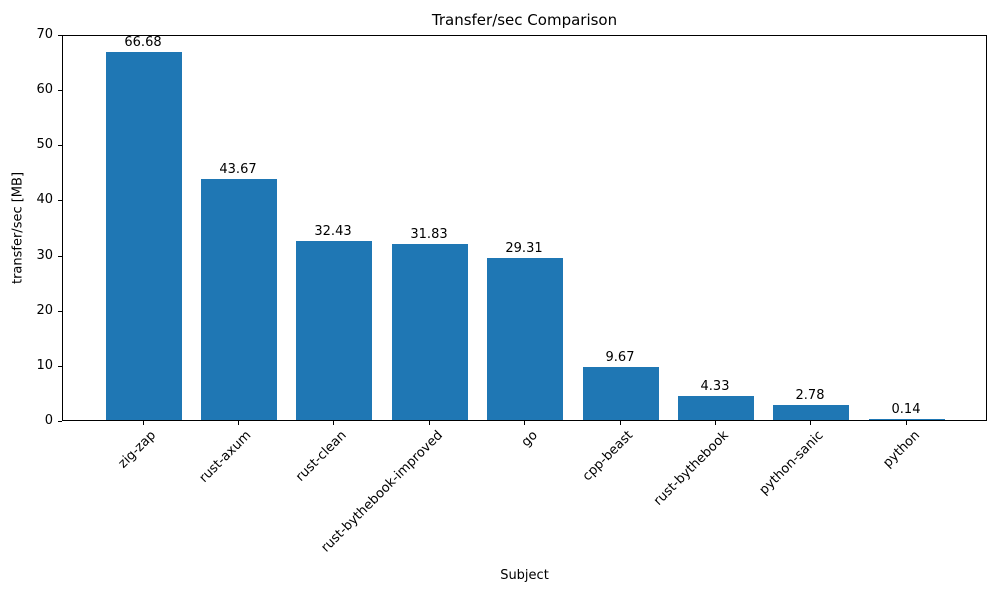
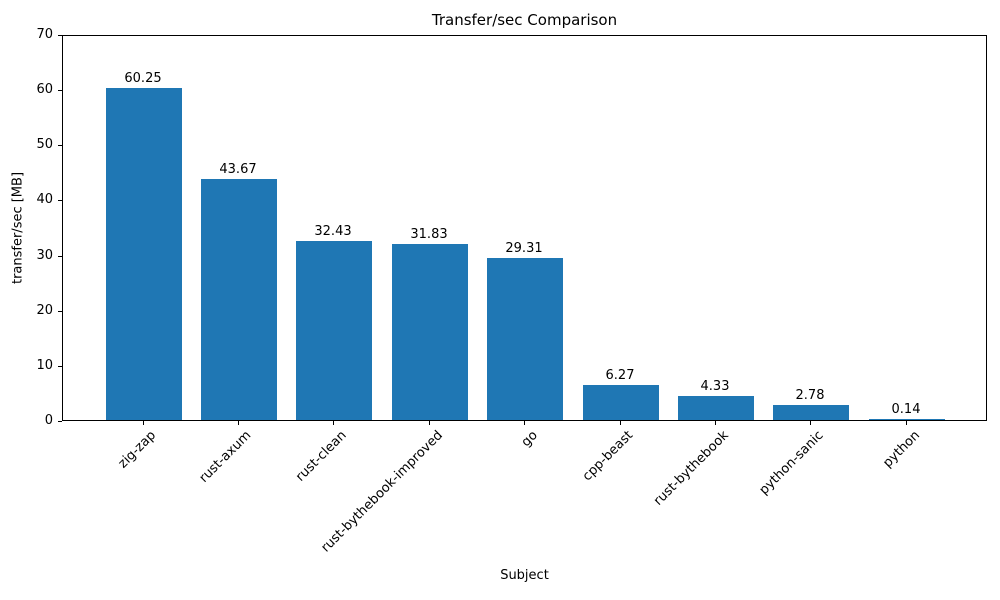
zig-zap: 66.68 -> 60.25
cpp-beast: 9.67 -> 6.27
